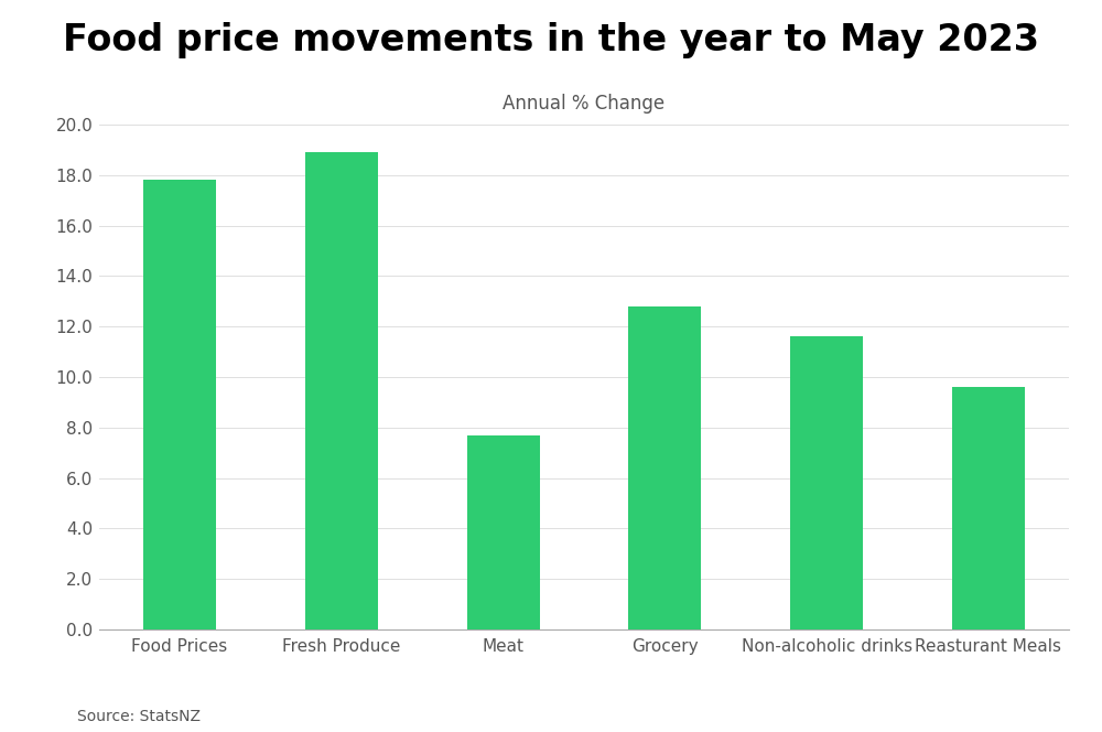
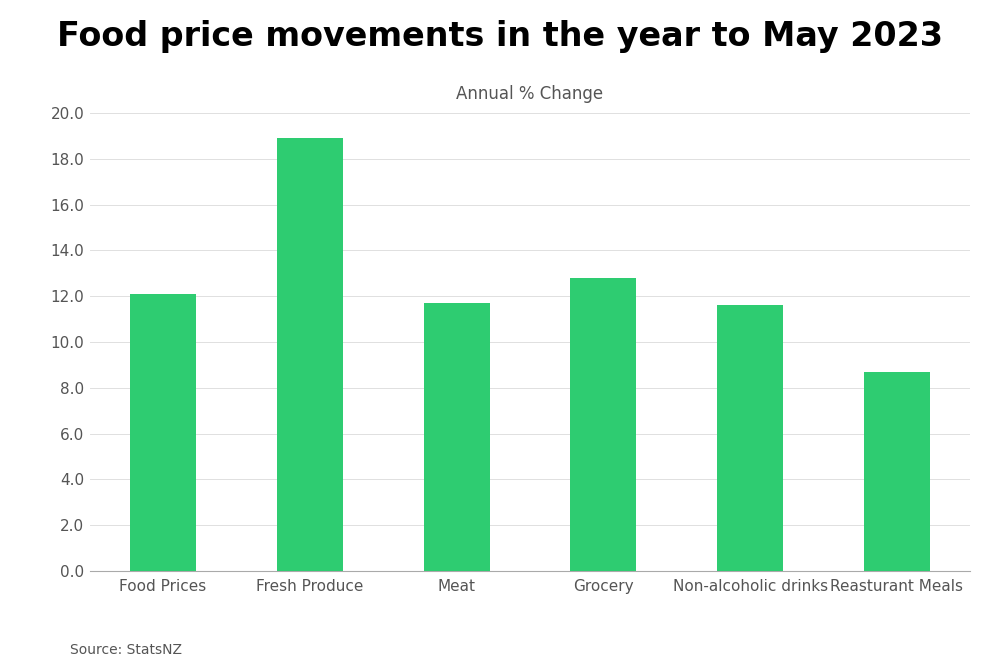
Food Prices: 17.8 -> 12.1
Meat: 7.7 -> 11.7
Reasturant Meals: 9.6 -> 8.7
